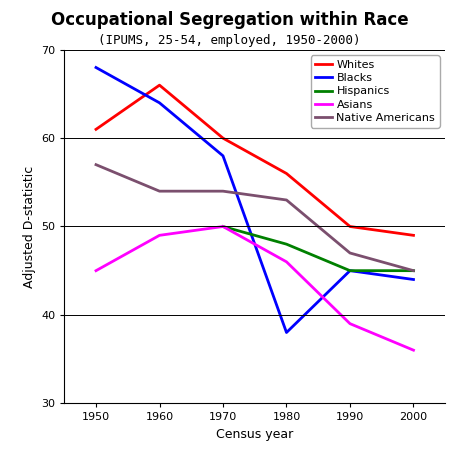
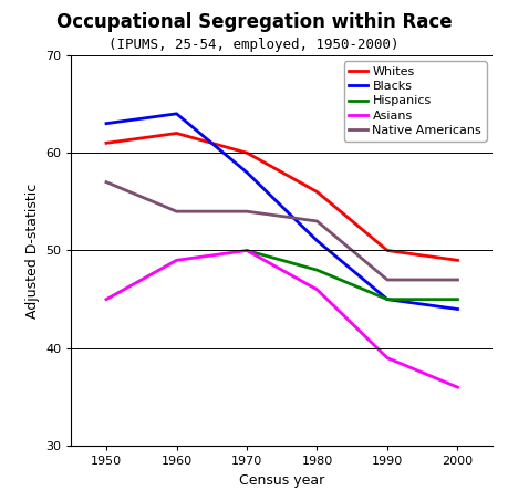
Blacks/1950: 68 -> 63
Whites/1960: 66 -> 62
Blacks/1980: 38 -> 51
Native Americans/2000: 45 -> 47
